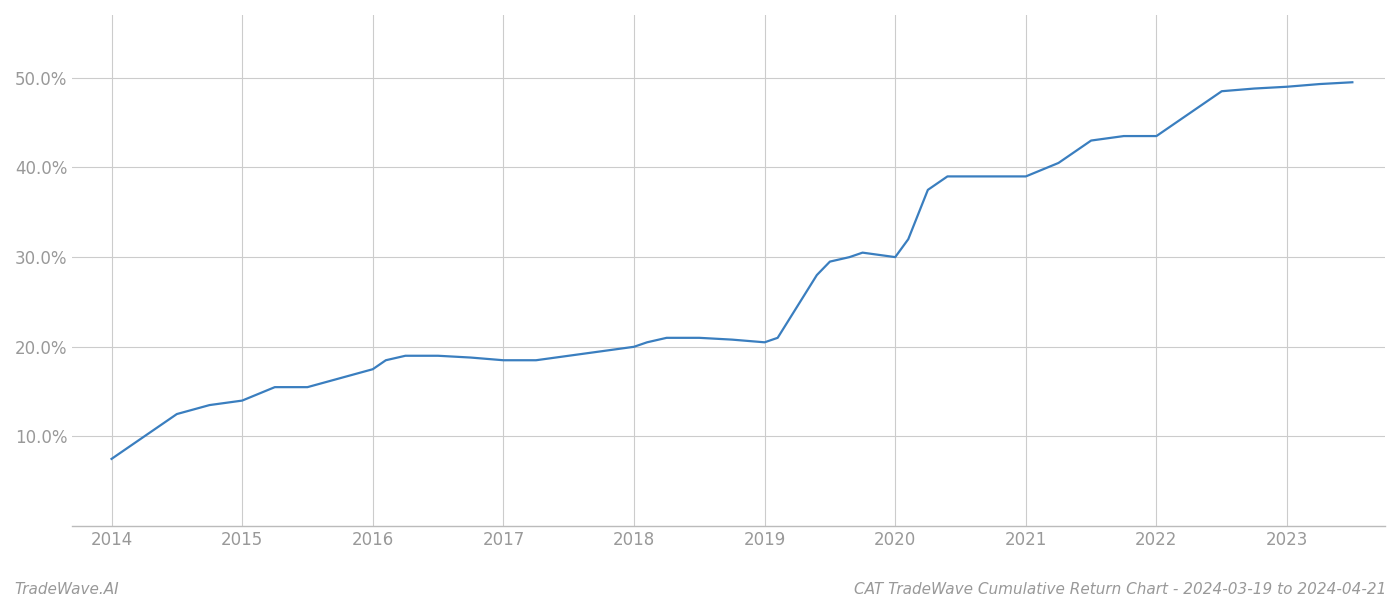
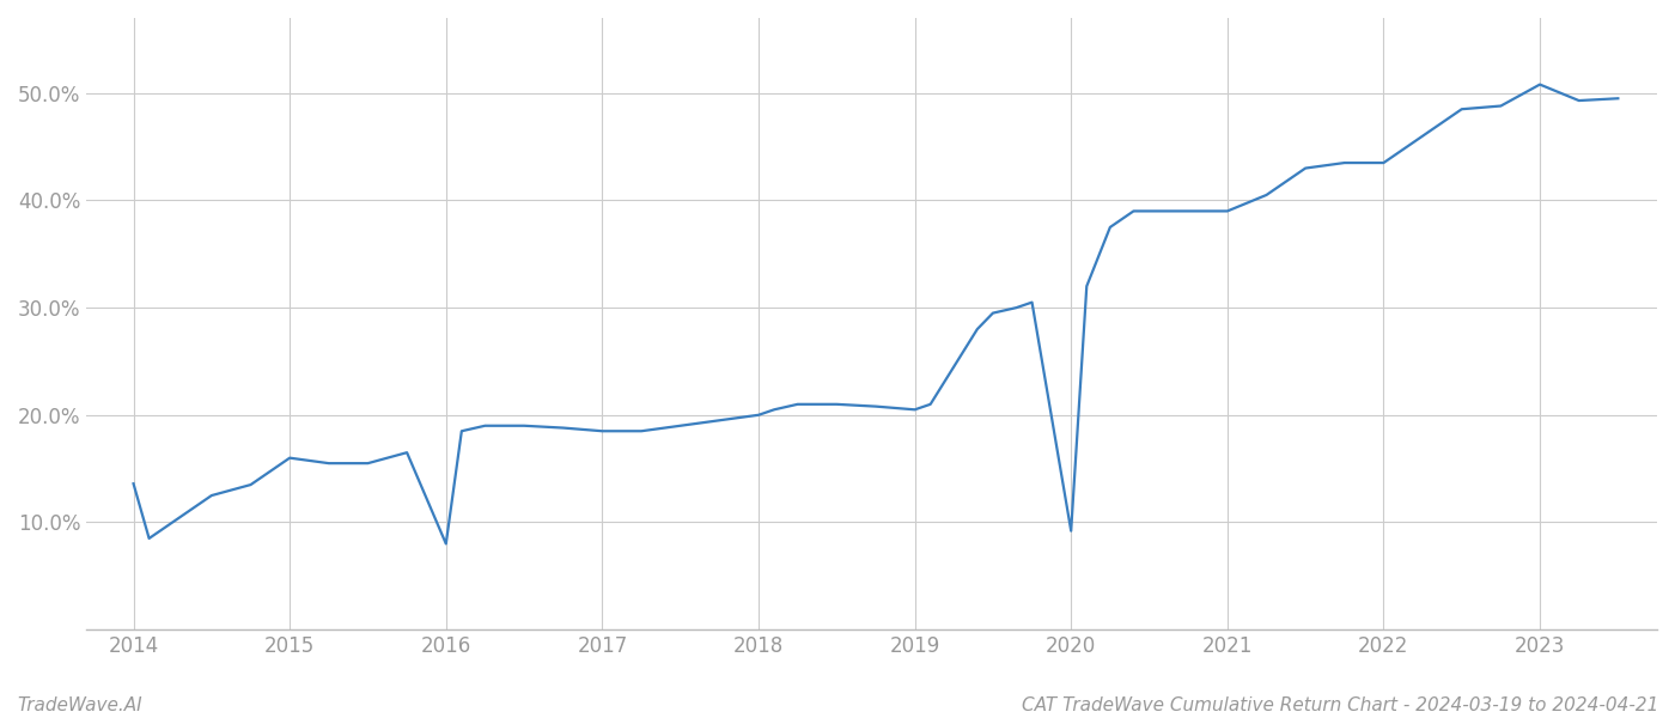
2014: 7.5% -> 13.6%
2015: 14.0% -> 16.0%
2016: 17.5% -> 8.0%
2020: 30.0% -> 9.2%
2023: 49.0% -> 50.8%
